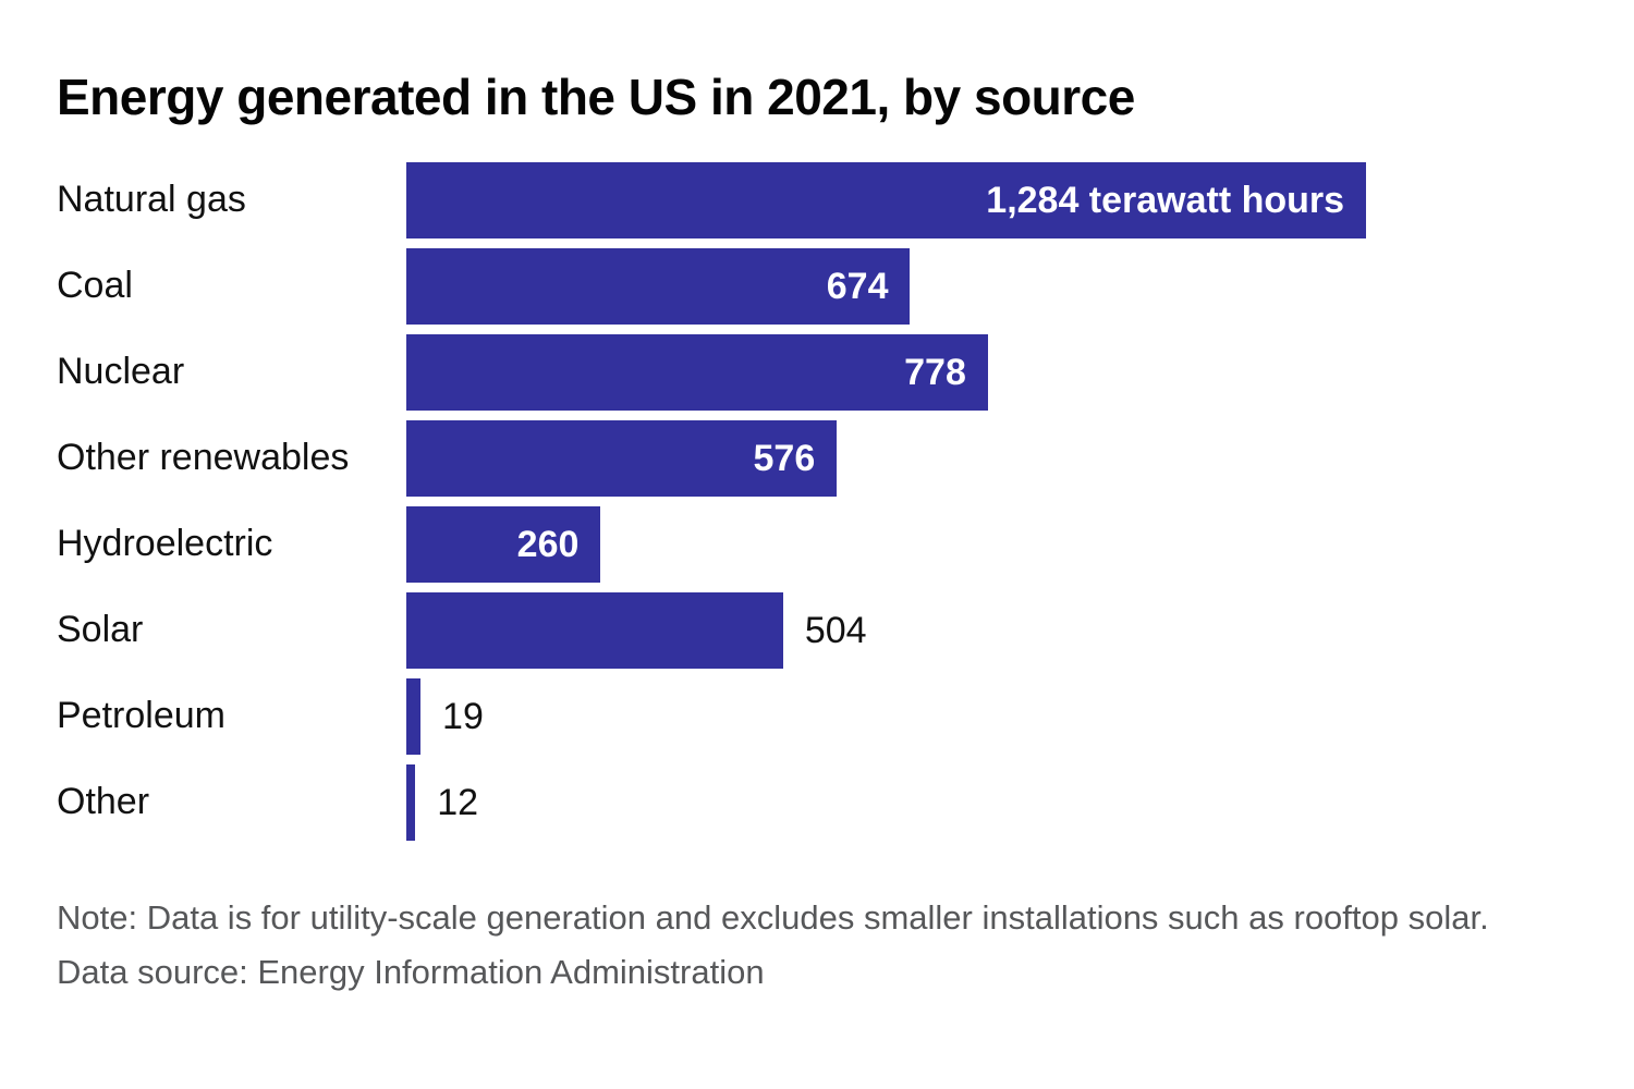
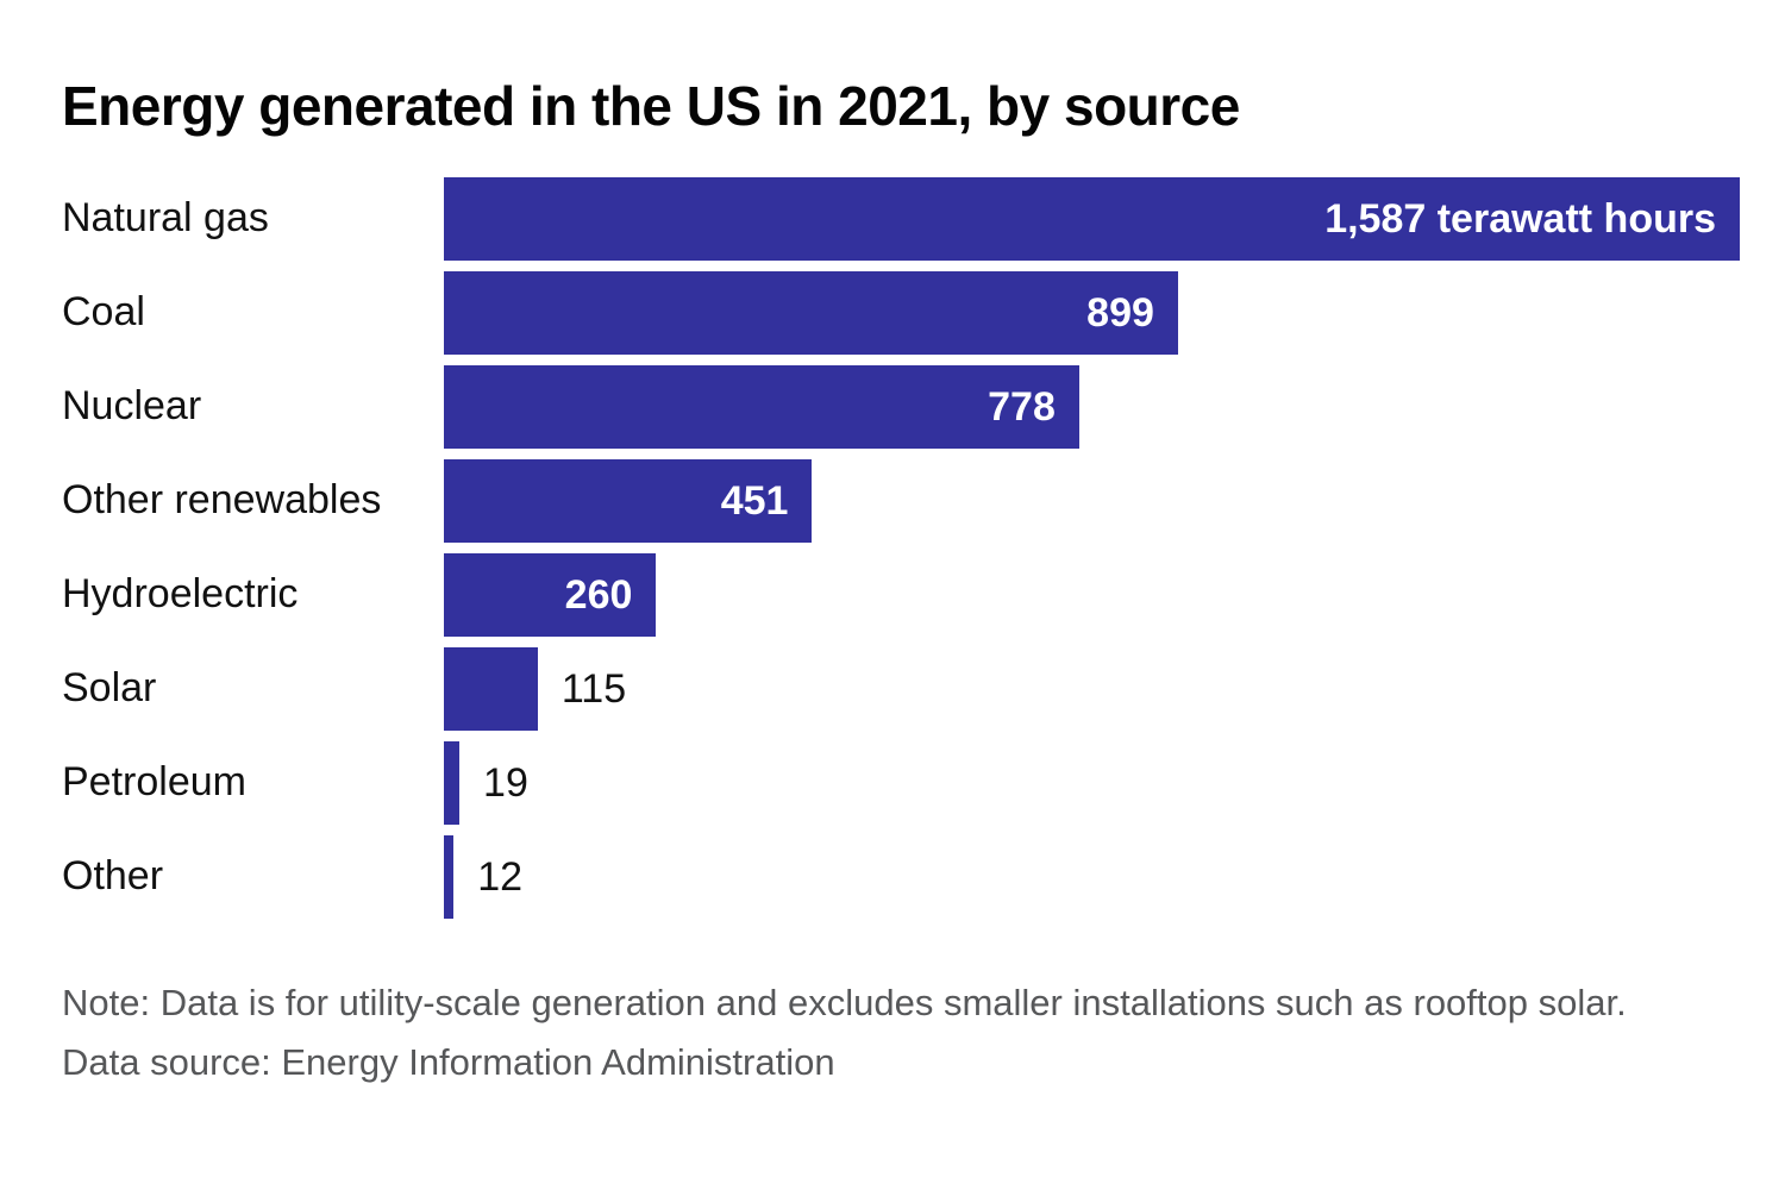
Natural gas: 1,284 -> 1,587
Coal: 674 -> 899
Other renewables: 576 -> 451
Solar: 504 -> 115
